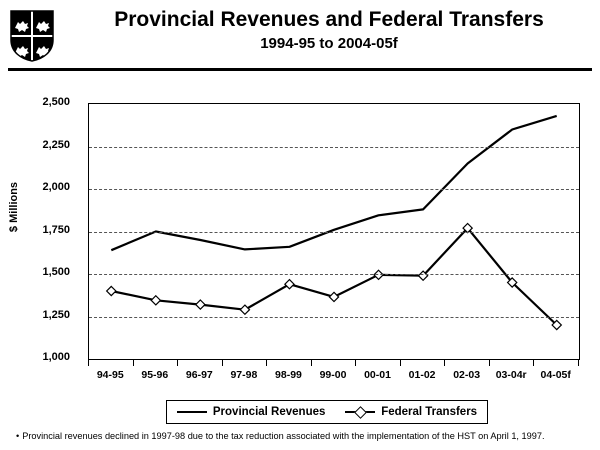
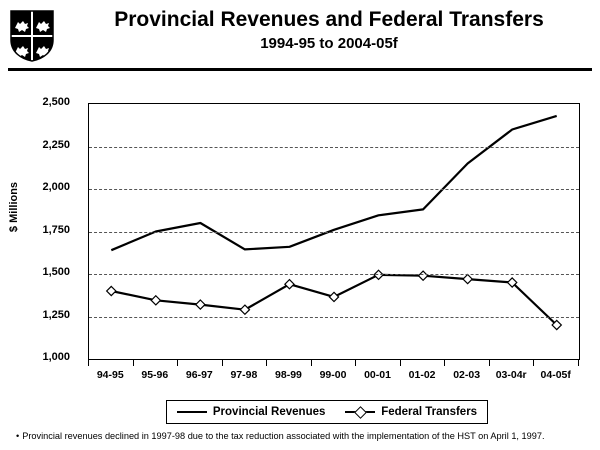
Provincial Revenues/96-97: 1700 -> 1800
Federal Transfers/02-03: 1770 -> 1470
